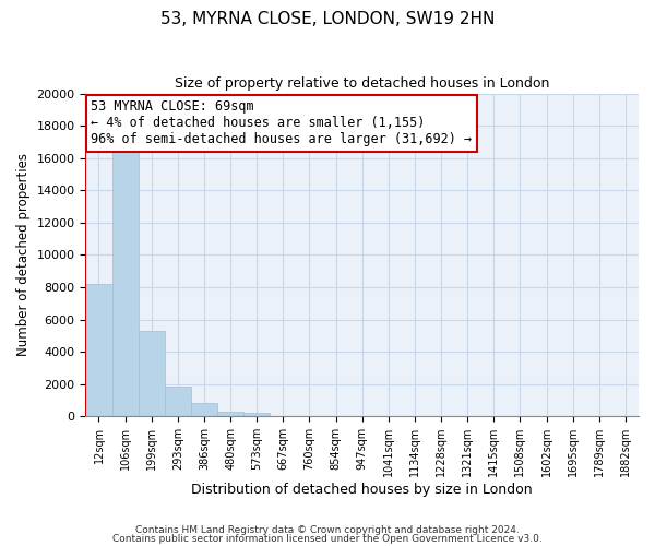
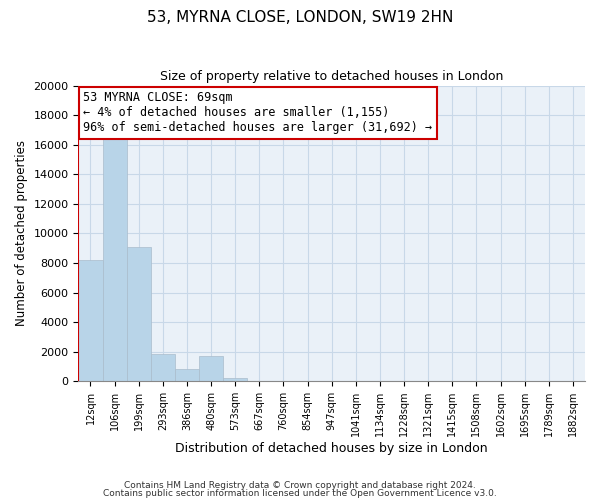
199sqm: 5300 -> 9100
480sqm: 300 -> 1700
